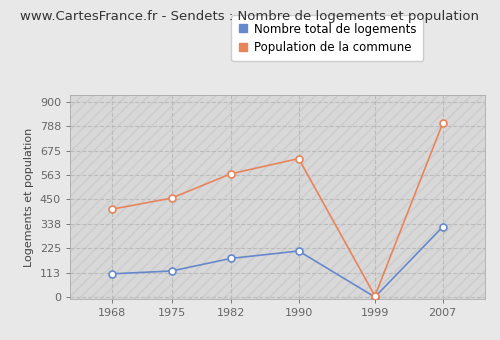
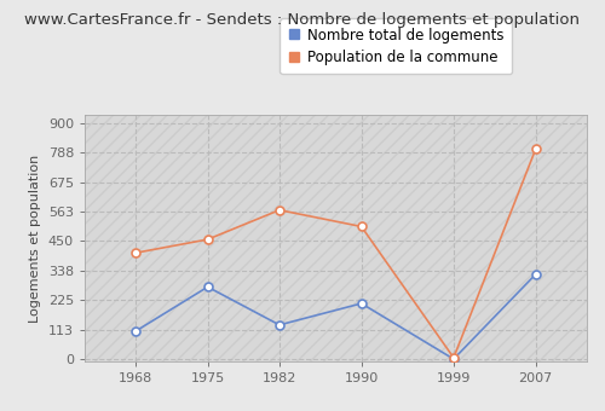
Nombre total de logements/1975: 120 -> 275
Nombre total de logements/1982: 178 -> 130
Population de la commune/1990: 638 -> 505
